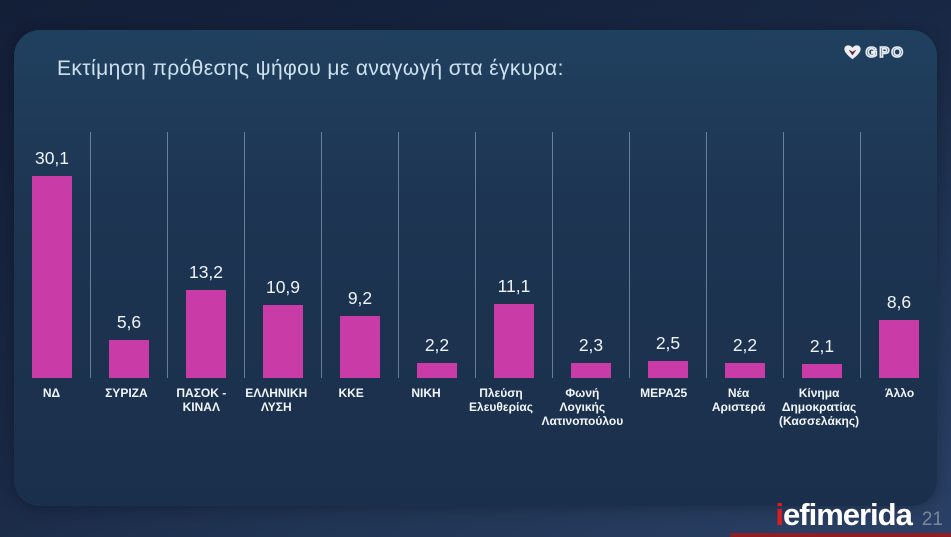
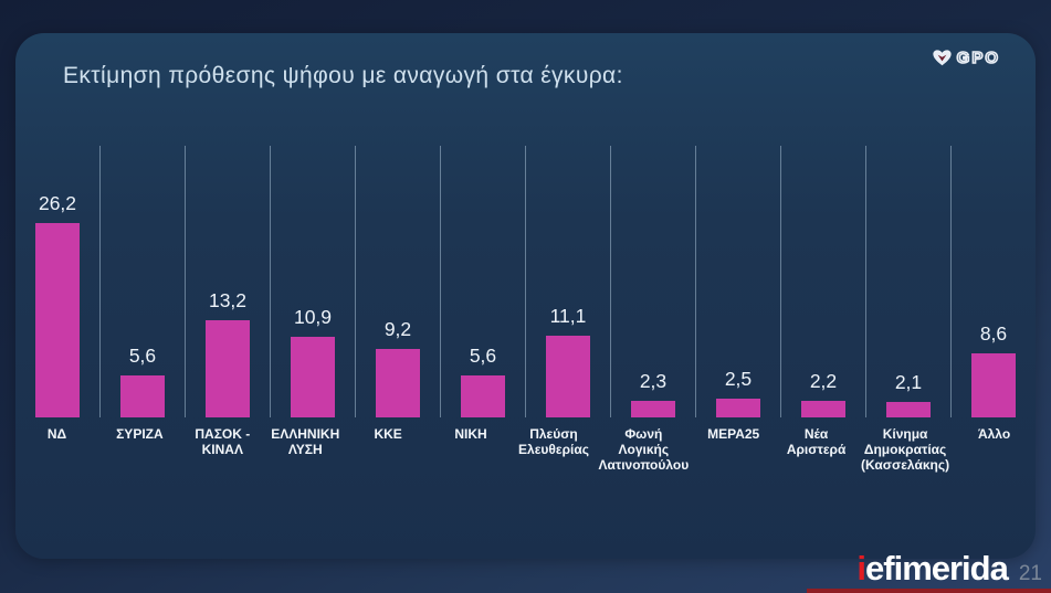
ΝΔ: 30,1 -> 26,2
ΝΙΚΗ: 2,2 -> 5,6
